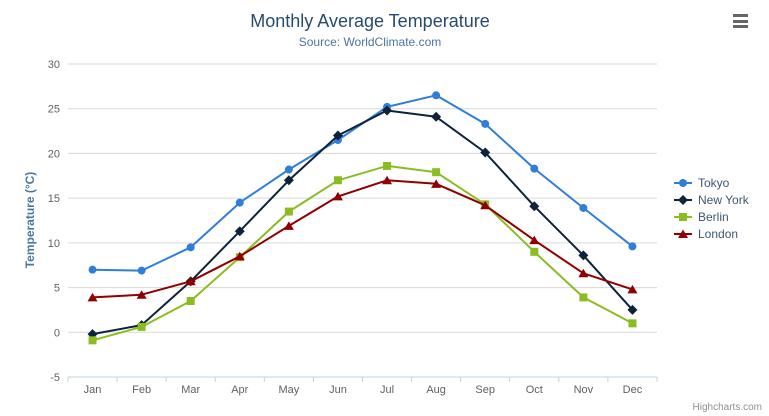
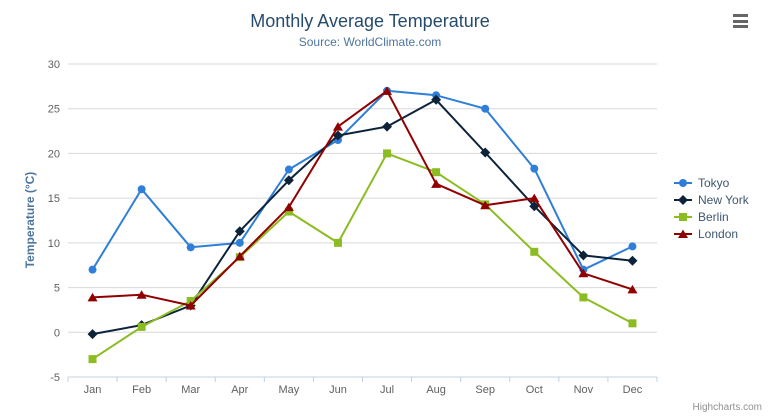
Berlin/Jan: -1 -> -3
Tokyo/Feb: 7 -> 16
New York/Mar: 6 -> 3
London/Mar: 6 -> 3
Tokyo/Apr: 14 -> 10
London/May: 12 -> 14
Berlin/Jun: 17 -> 10
London/Jun: 15 -> 23
Tokyo/Jul: 25 -> 27
New York/Jul: 25 -> 23
Berlin/Jul: 19 -> 20
London/Jul: 17 -> 27
New York/Aug: 24 -> 26
Tokyo/Sep: 23 -> 25
London/Oct: 10 -> 15
Tokyo/Nov: 14 -> 7
New York/Dec: 2 -> 8
